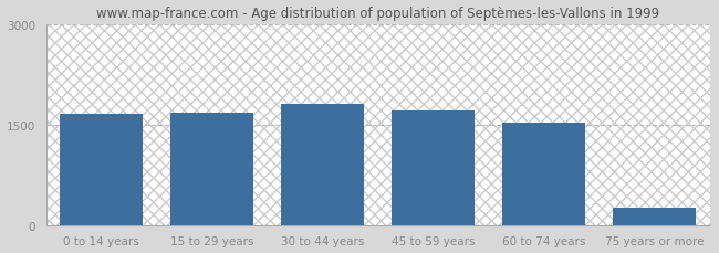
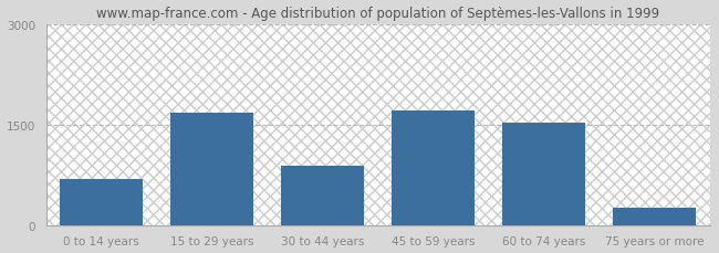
0 to 14 years: 1660 -> 680
30 to 44 years: 1800 -> 880
